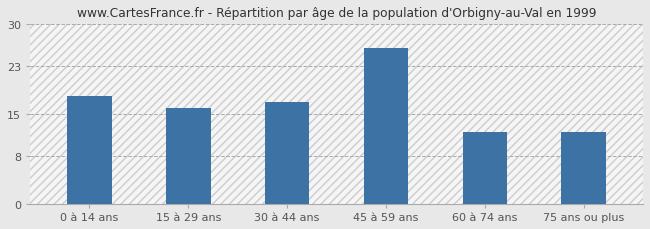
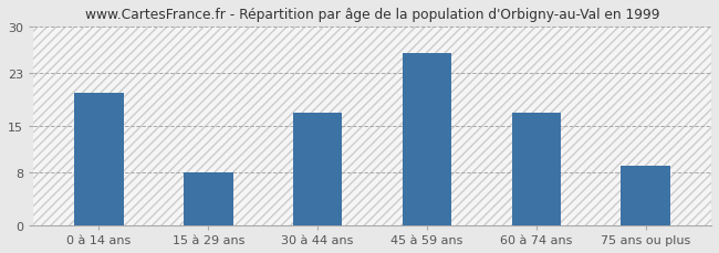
0 à 14 ans: 18 -> 20
15 à 29 ans: 16 -> 8
60 à 74 ans: 12 -> 17
75 ans ou plus: 12 -> 9
